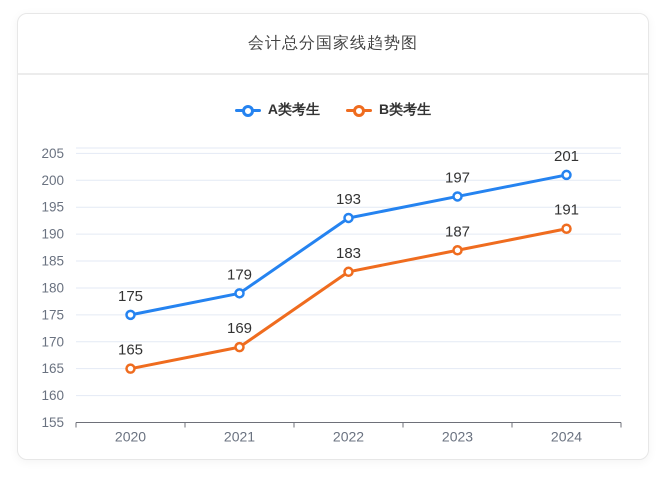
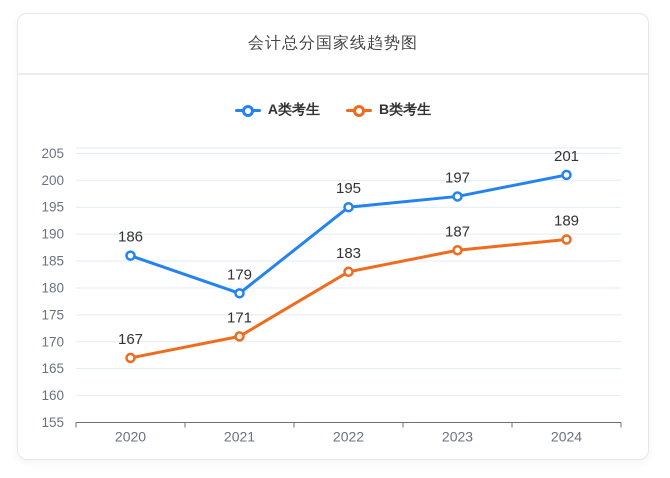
A类考生/2020: 175 -> 186
B类考生/2020: 165 -> 167
B类考生/2021: 169 -> 171
A类考生/2022: 193 -> 195
B类考生/2024: 191 -> 189
